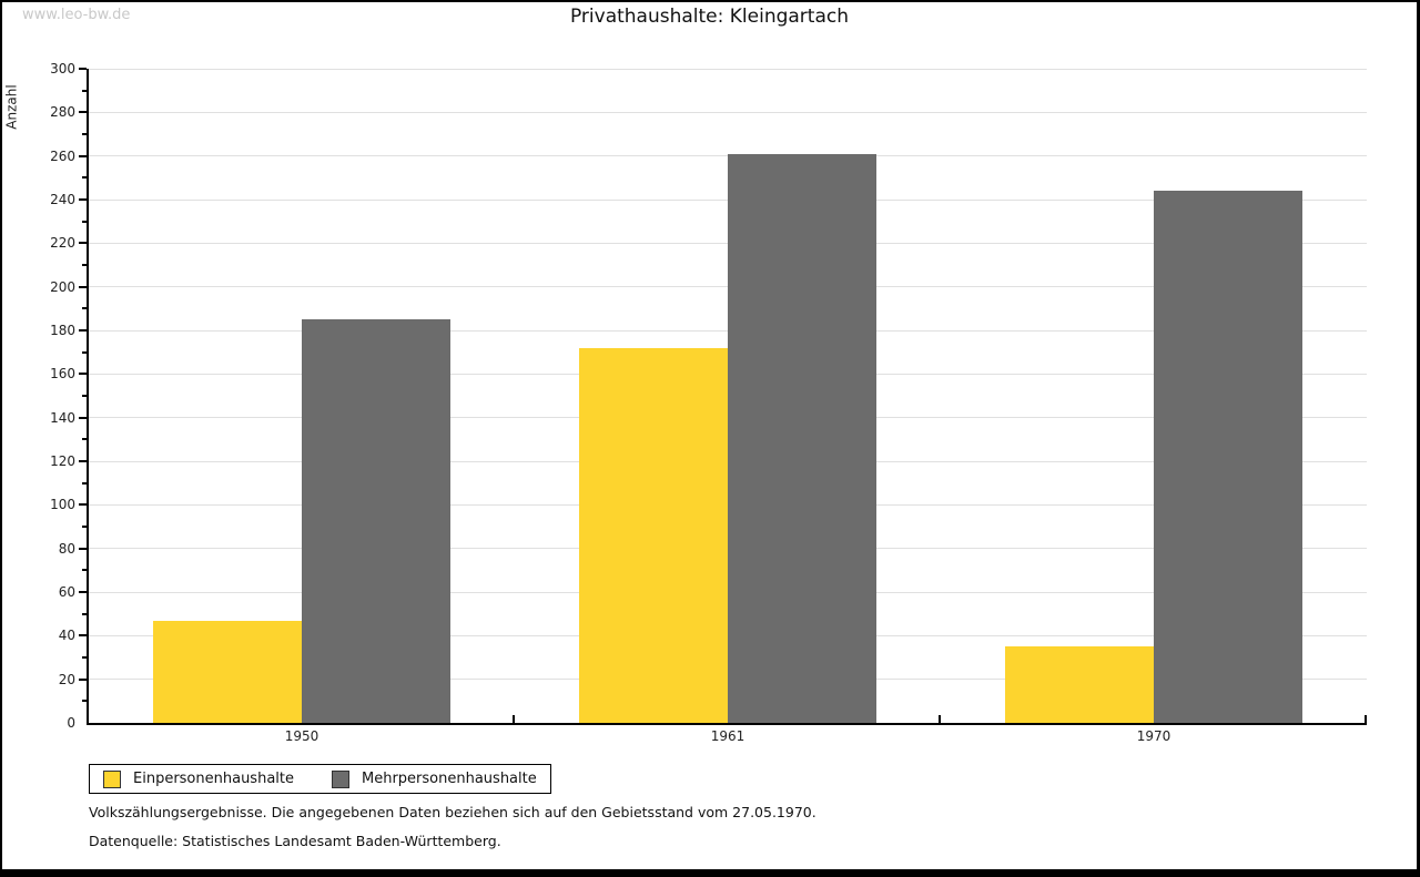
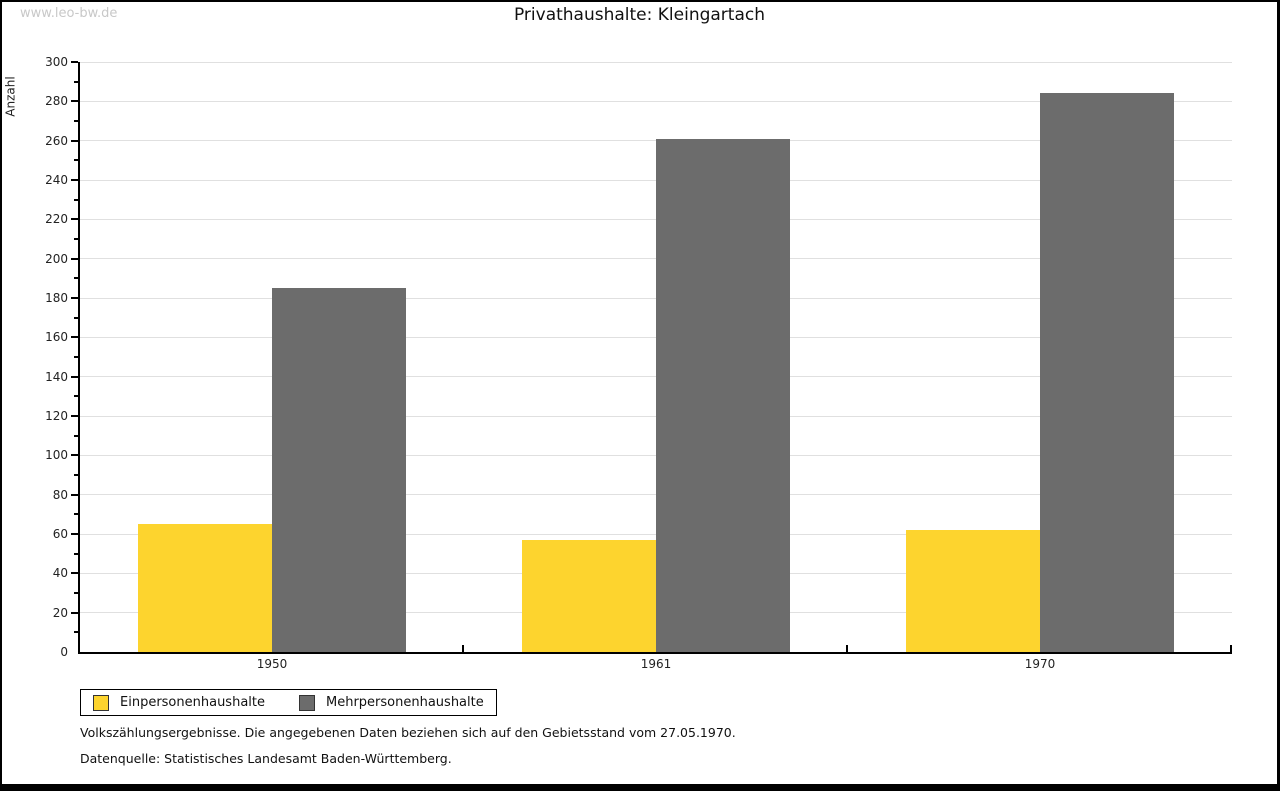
Einpersonenhaushalte/1950: 47 -> 65
Einpersonenhaushalte/1961: 172 -> 57
Einpersonenhaushalte/1970: 35 -> 62
Mehrpersonenhaushalte/1970: 244 -> 284
